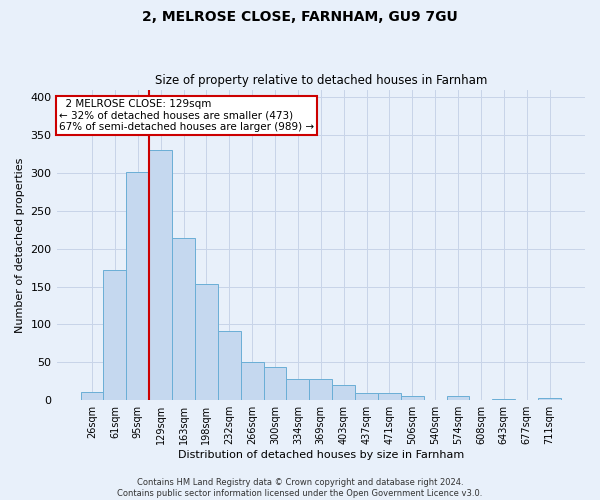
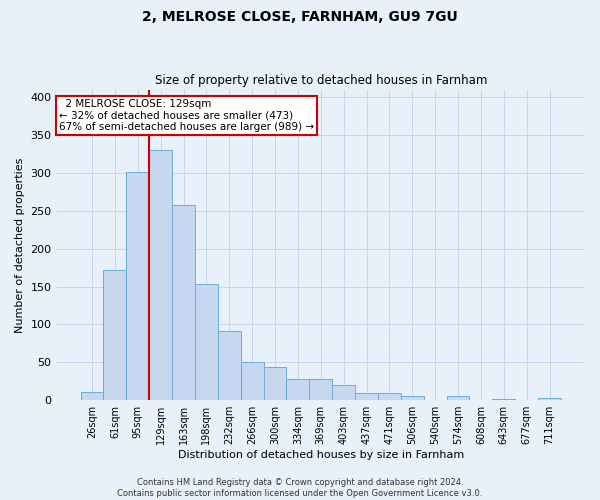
163sqm: 214 -> 258
